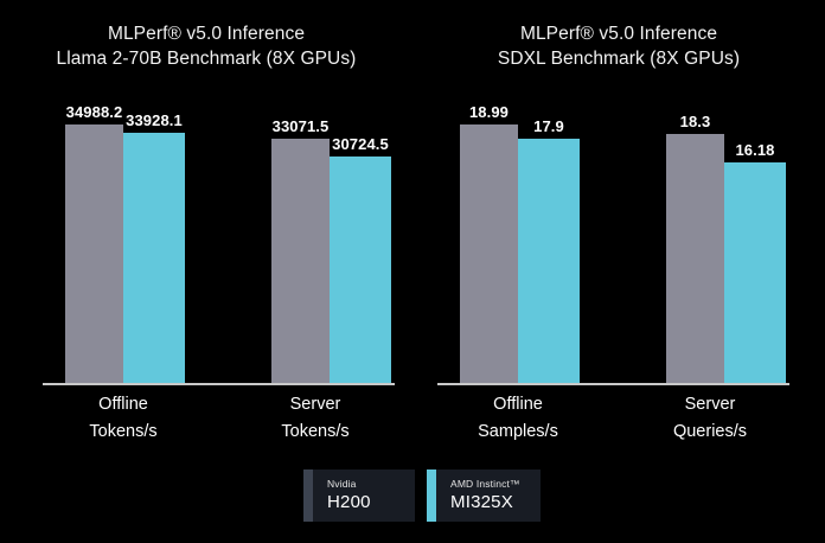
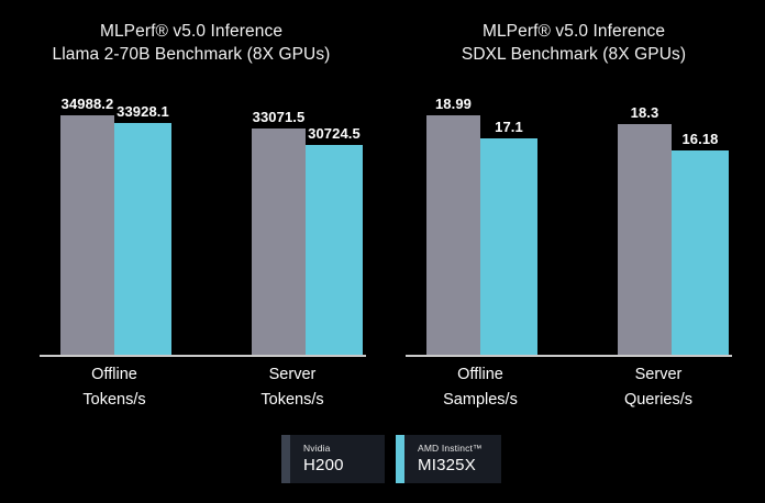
MLPerf® v5.0 Inference SDXL Benchmark (8X GPUs)/AMD Instinct™ MI325X/Offline Samples/s: 17.9 -> 17.1
